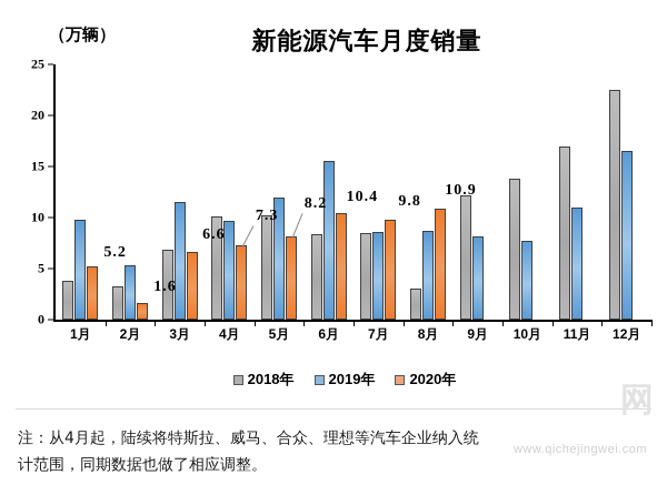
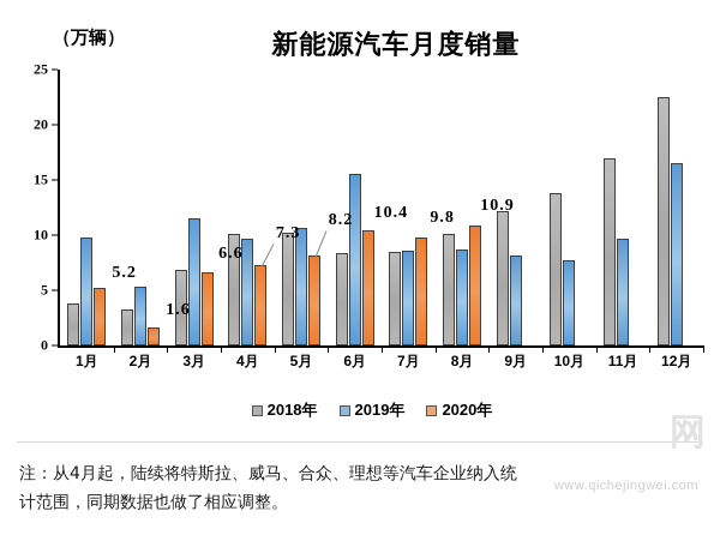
2019年/5月: 12 -> 11
2018年/8月: 3 -> 10
2019年/11月: 11 -> 10
